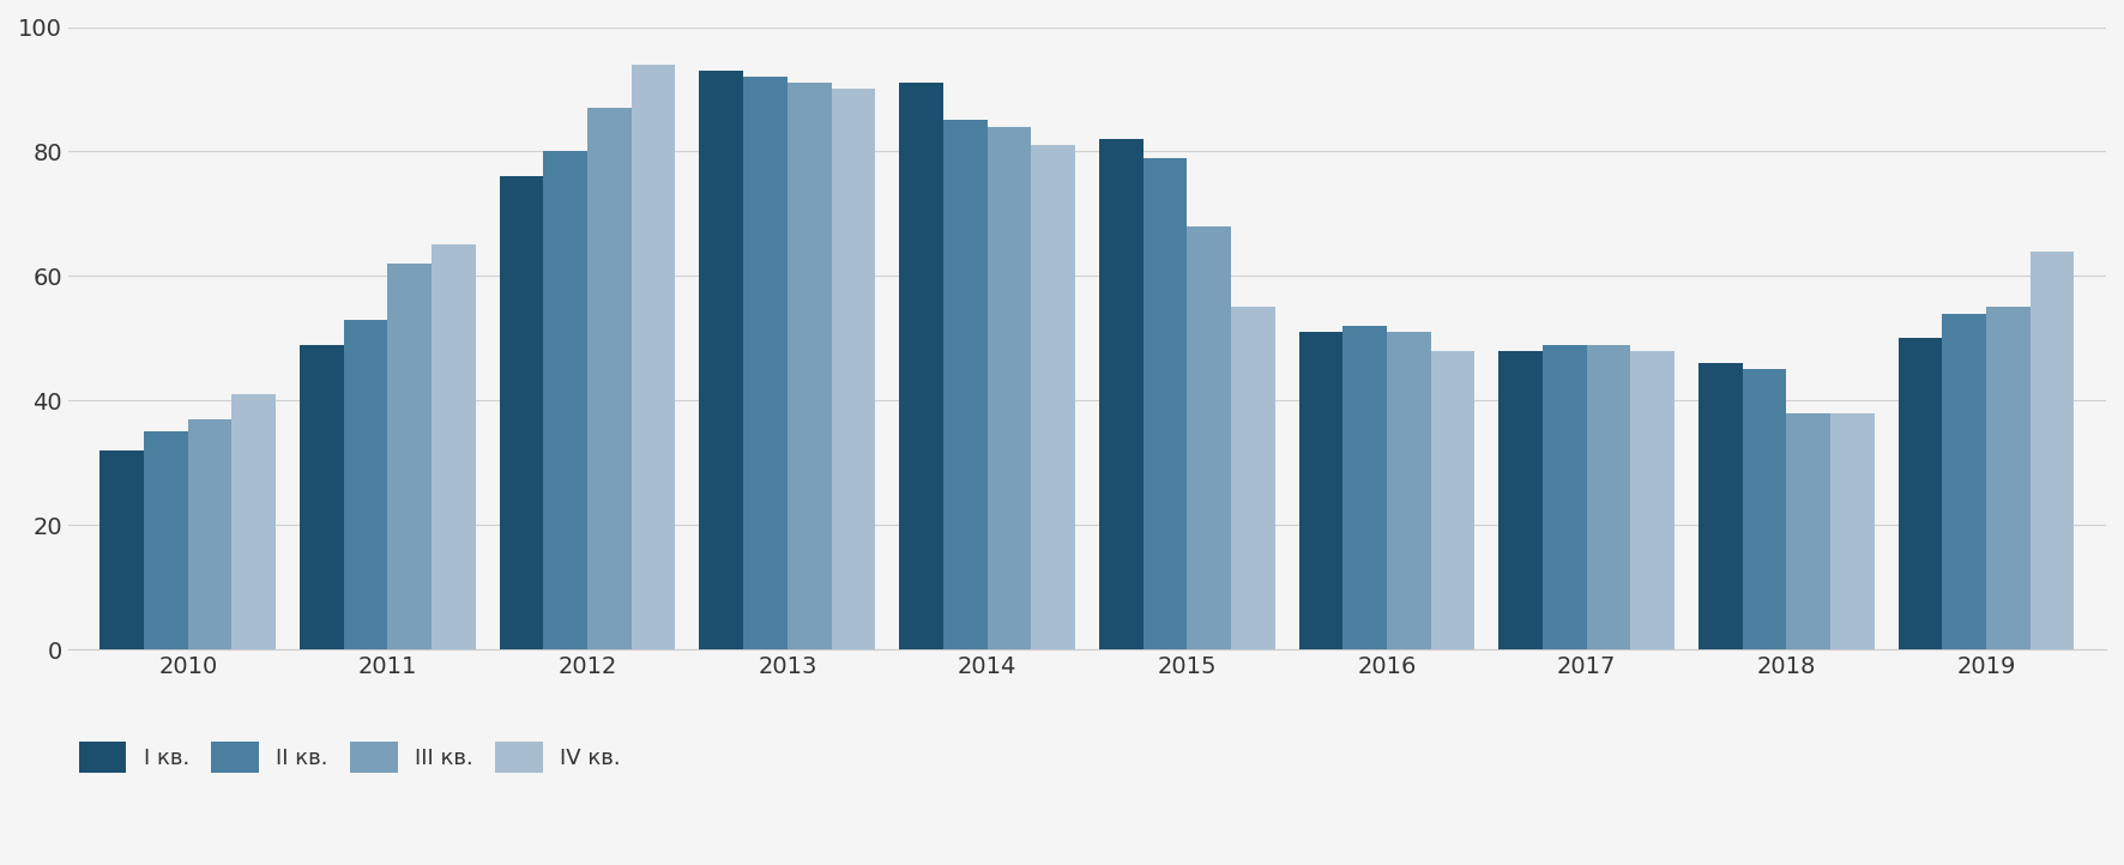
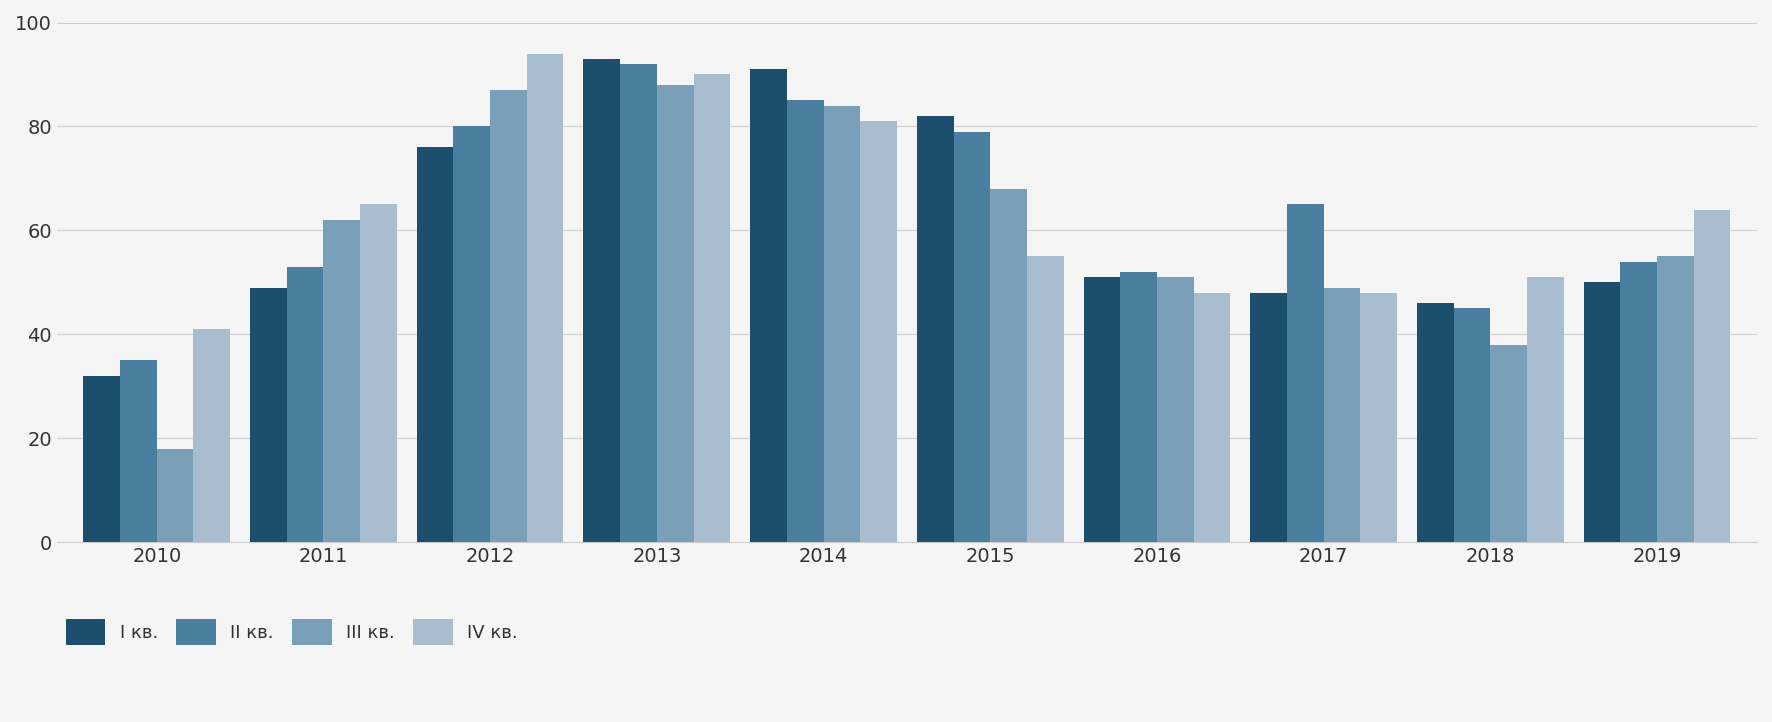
ІІІ кв./2010: 37 -> 18
ІІІ кв./2013: 91 -> 88
ІІ кв./2017: 49 -> 65
ІV кв./2018: 38 -> 51
